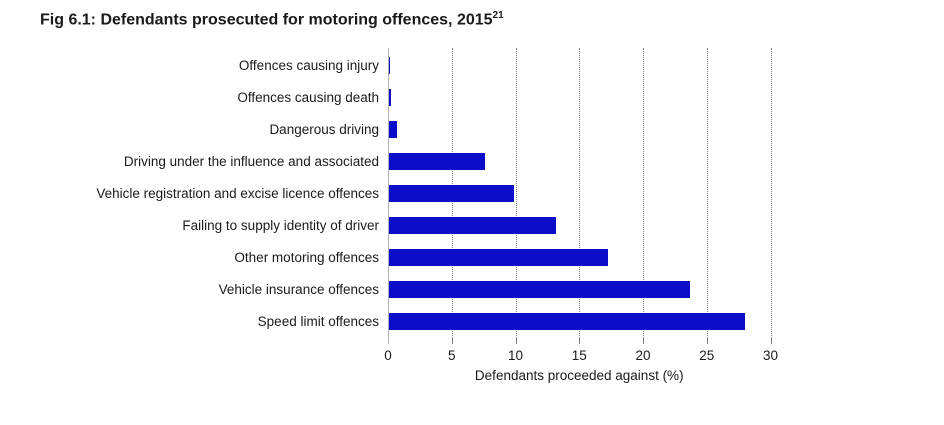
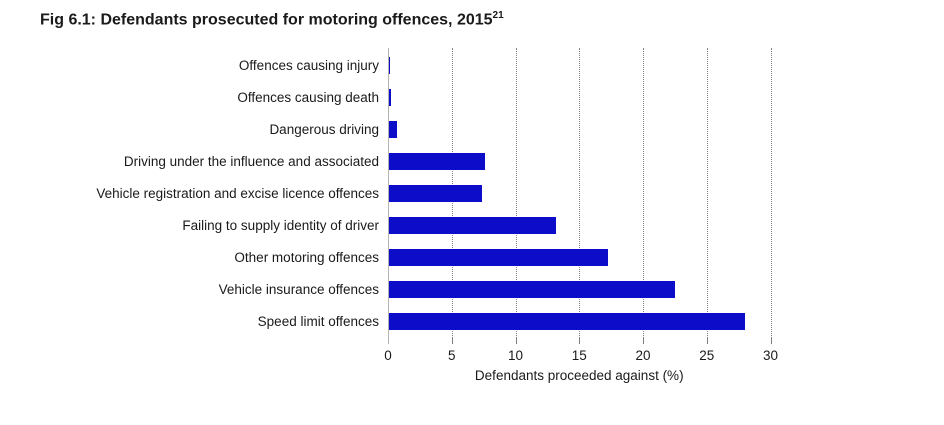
Vehicle registration and excise licence offences: 9.8 -> 7.3
Vehicle insurance offences: 23.6 -> 22.4
